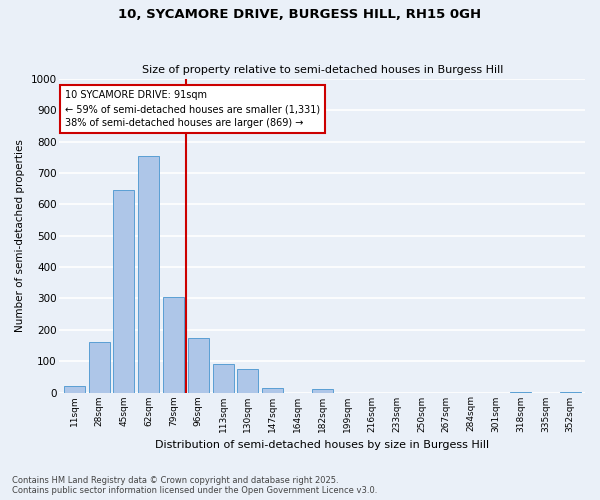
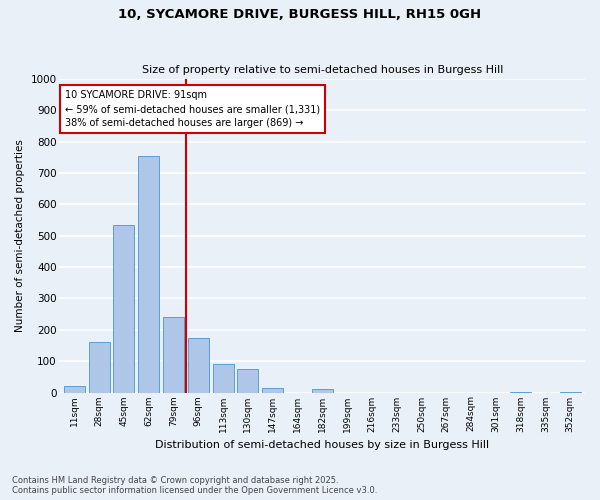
45sqm: 645 -> 535
79sqm: 305 -> 240
